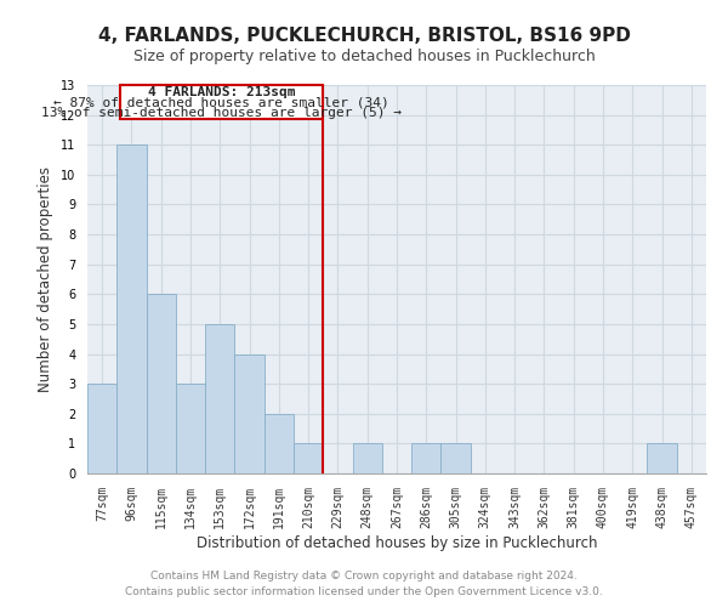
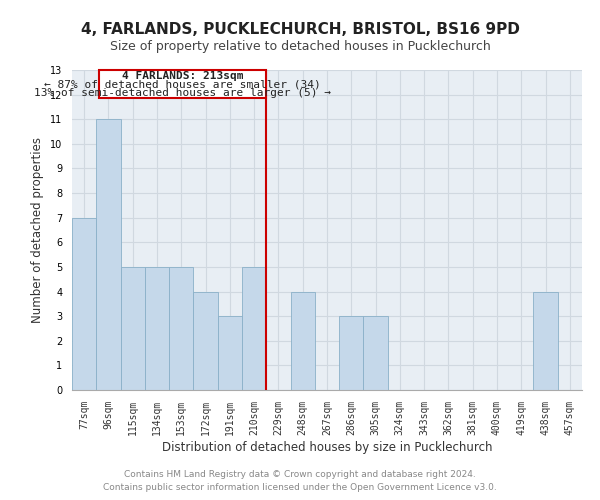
77sqm: 3 -> 7
115sqm: 6 -> 5
134sqm: 3 -> 5
191sqm: 2 -> 3
210sqm: 1 -> 5
248sqm: 1 -> 4
286sqm: 1 -> 3
305sqm: 1 -> 3
438sqm: 1 -> 4
